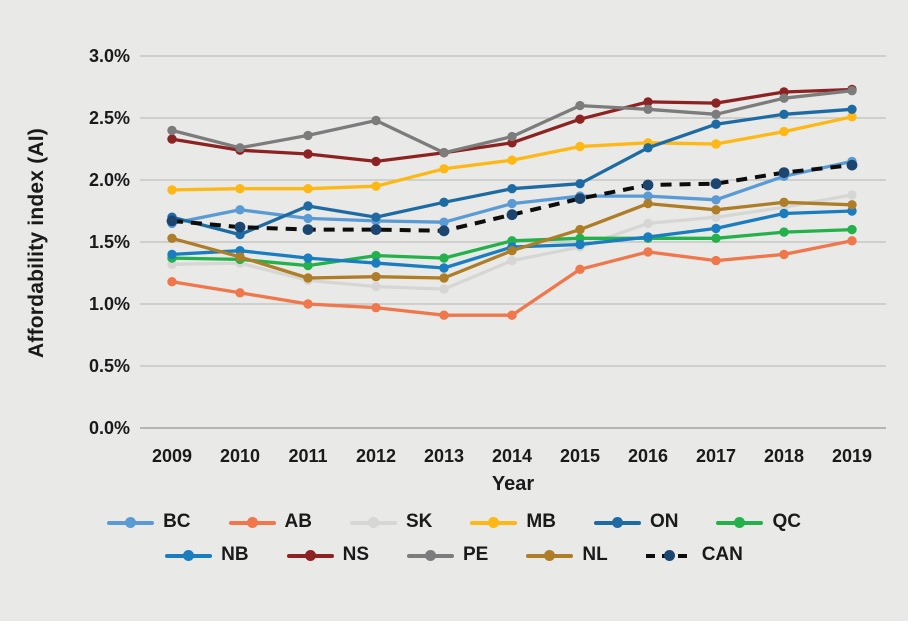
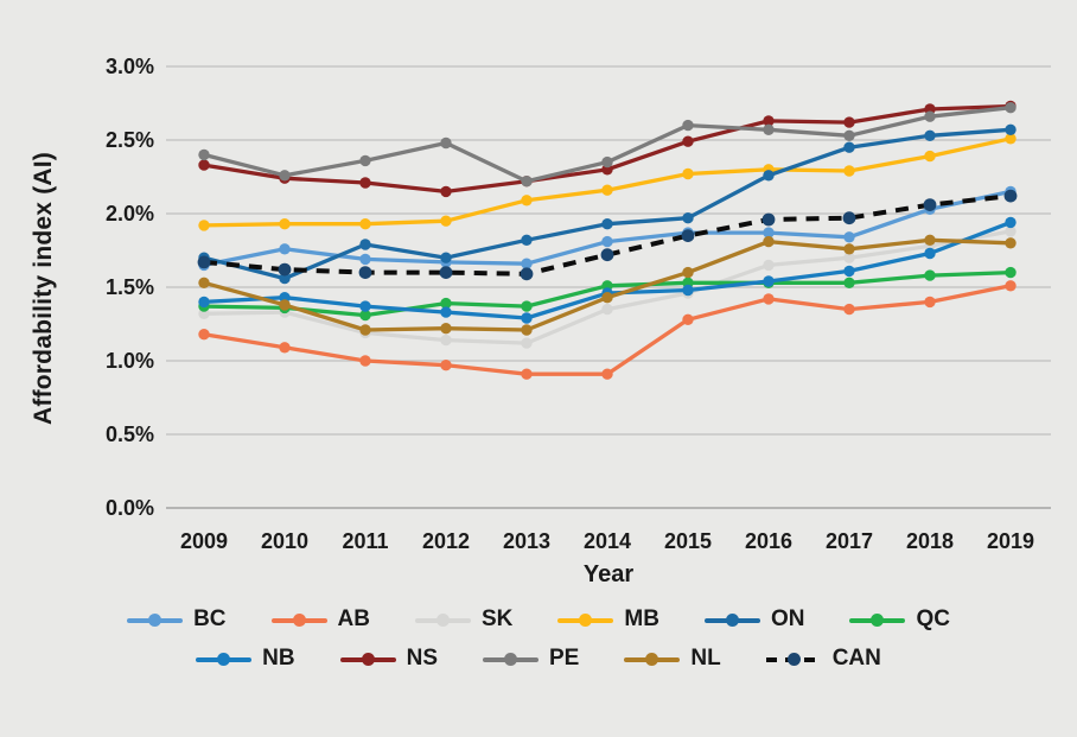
NB/2019: 1.75% -> 1.94%
